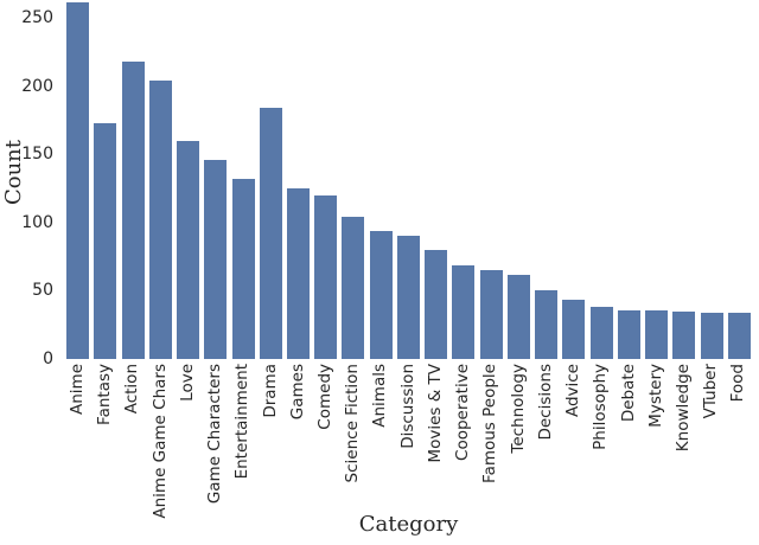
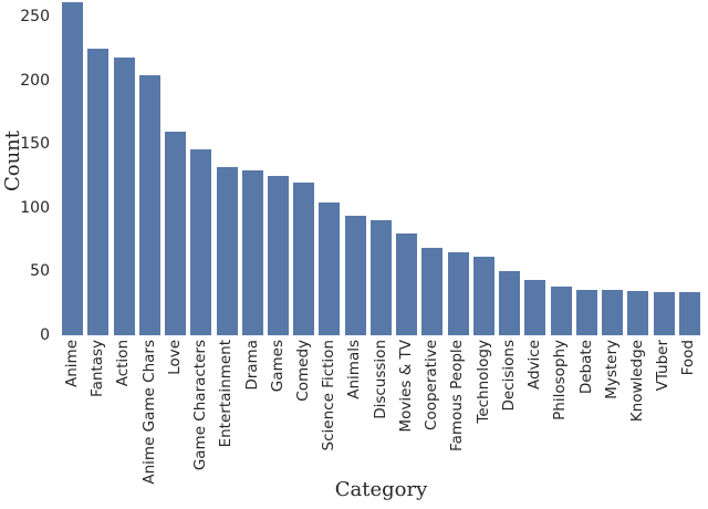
Fantasy: 173 -> 225
Drama: 184 -> 129
